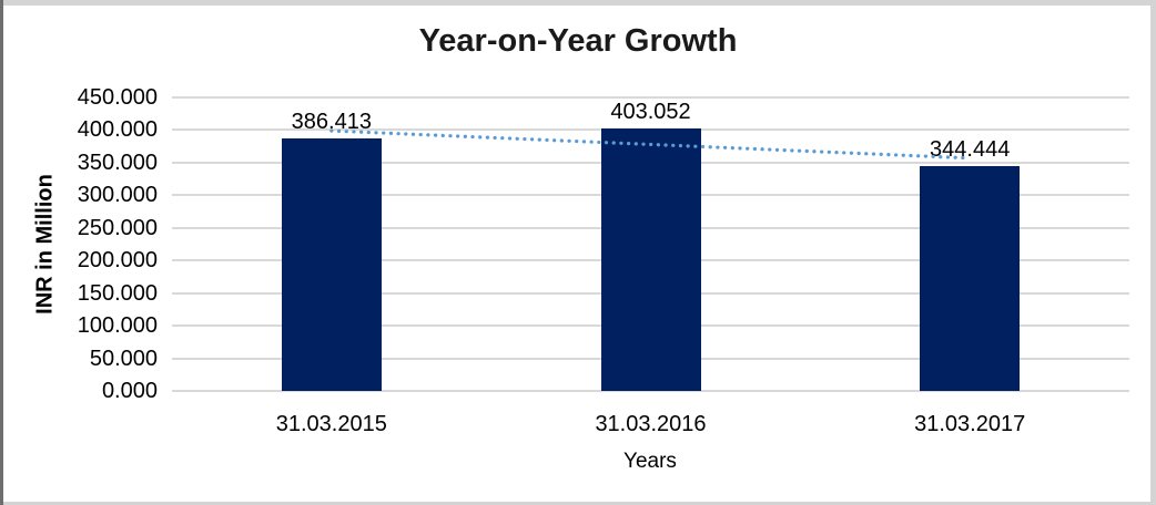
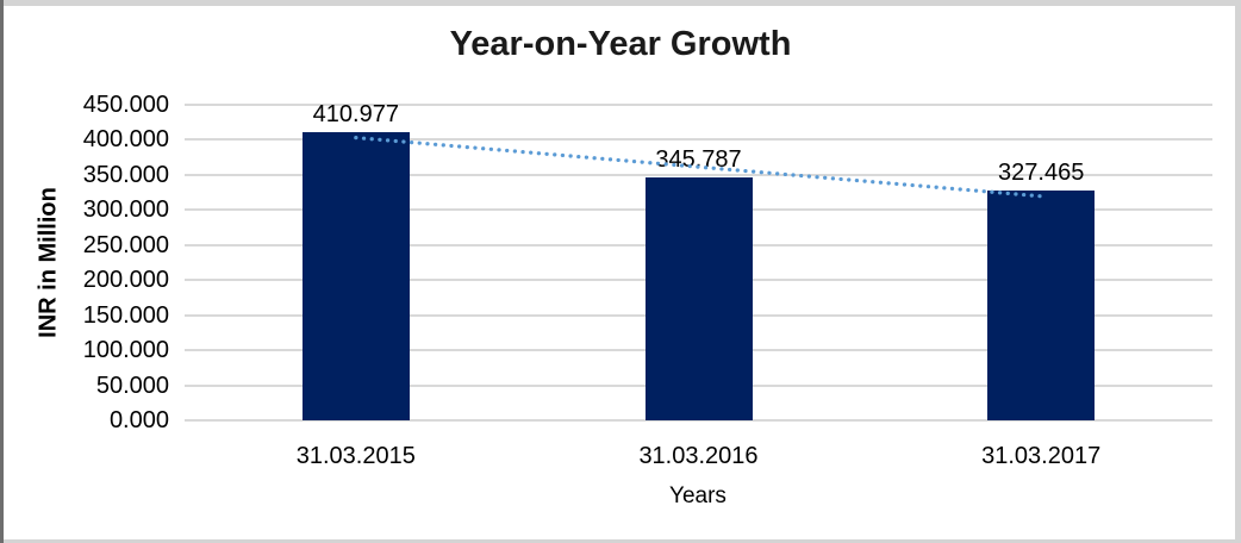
31.03.2015: 386.413 -> 410.977
31.03.2016: 403.052 -> 345.787
31.03.2017: 344.444 -> 327.465
